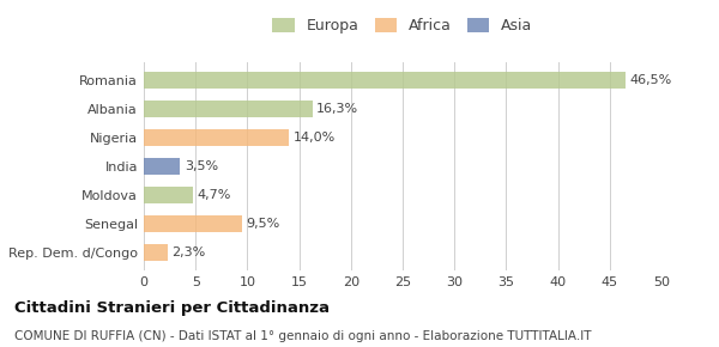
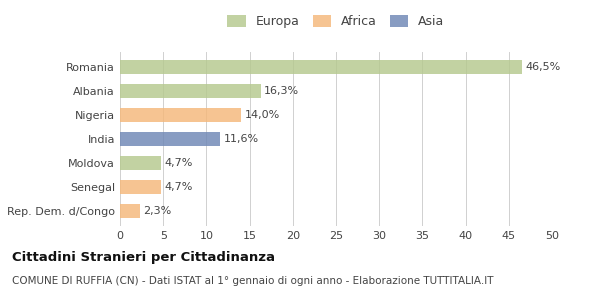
India: 3,5% -> 11,6%
Senegal: 9,5% -> 4,7%
